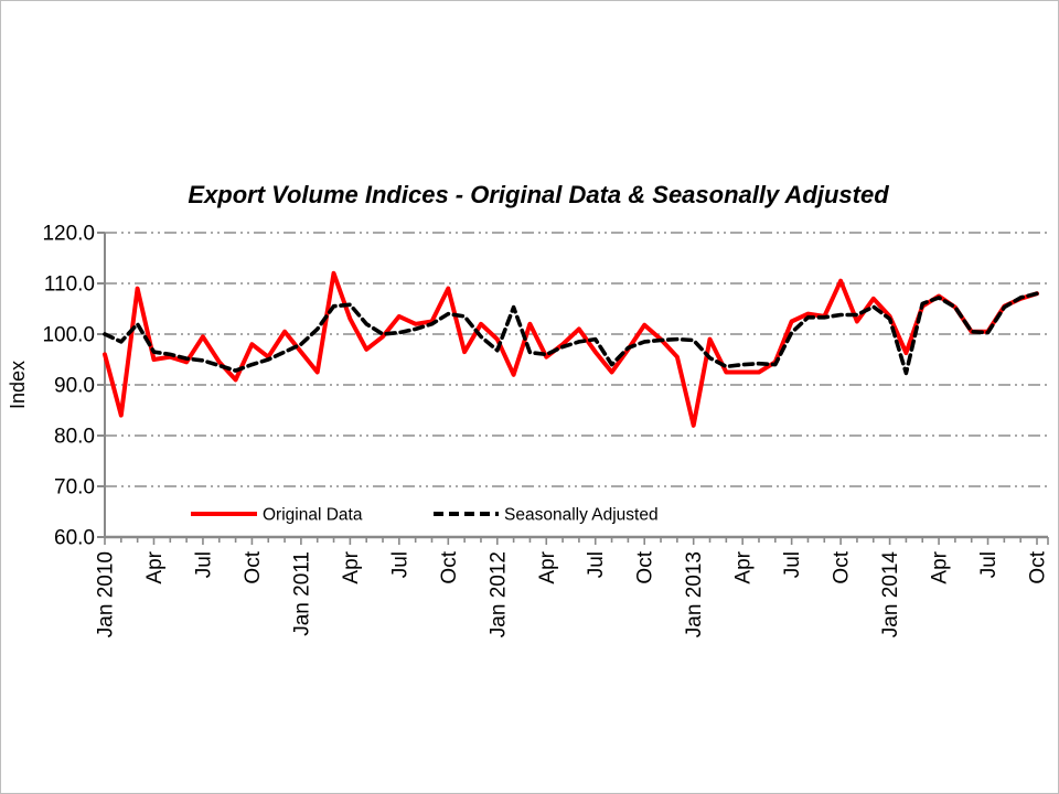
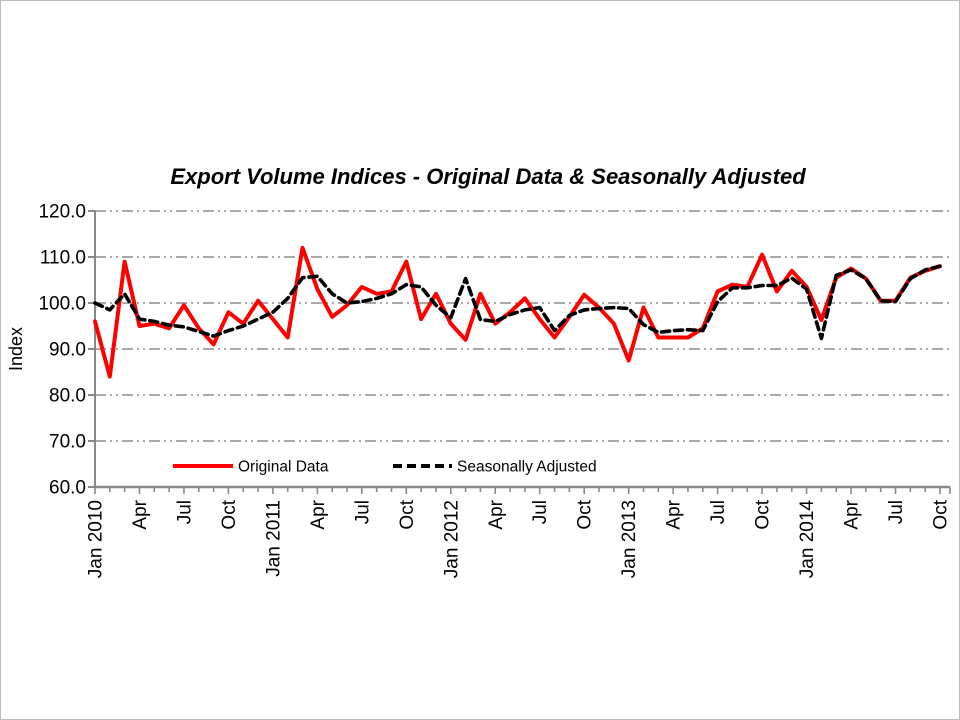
Original Data/Jan 2012: 99 -> 96
Original Data/Jan 2013: 82 -> 88
